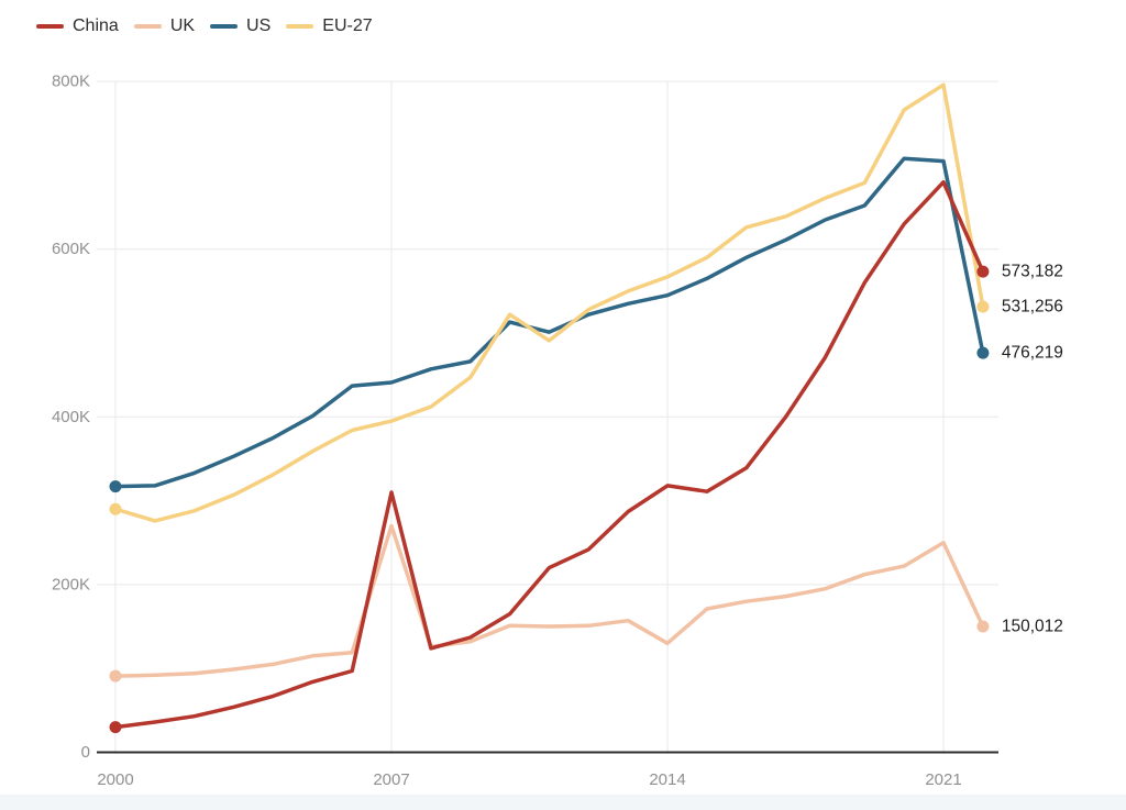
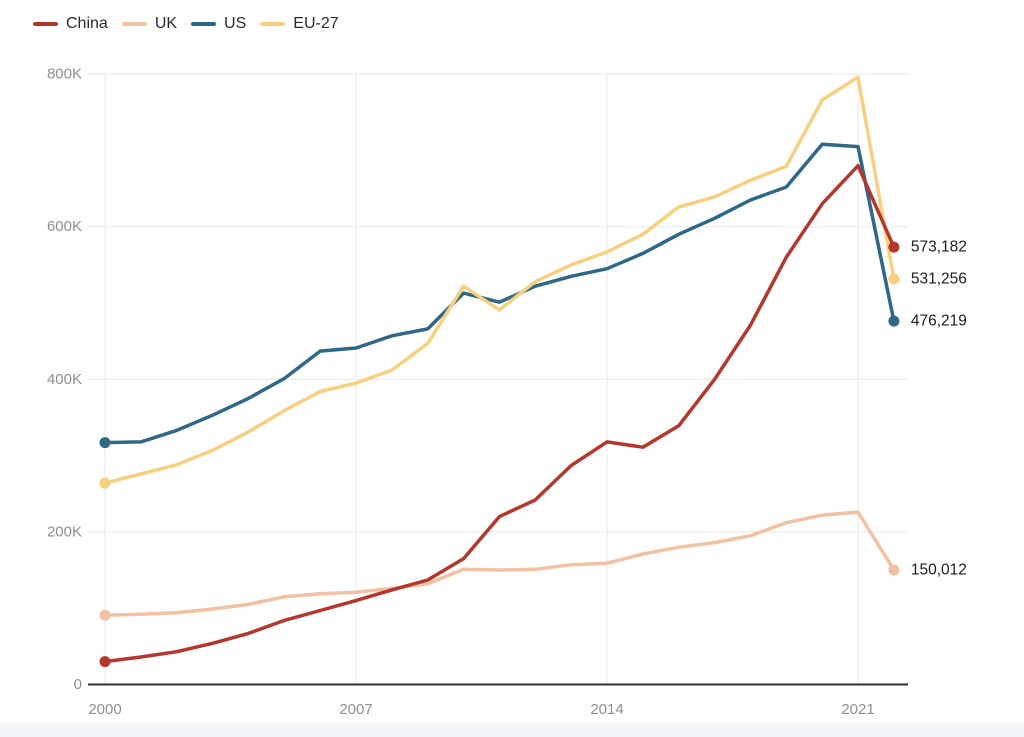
EU-27/2000: 290K -> 260K
China/2007: 310K -> 110K
UK/2007: 270K -> 120K
UK/2014: 130K -> 160K
UK/2021: 250K -> 230K
